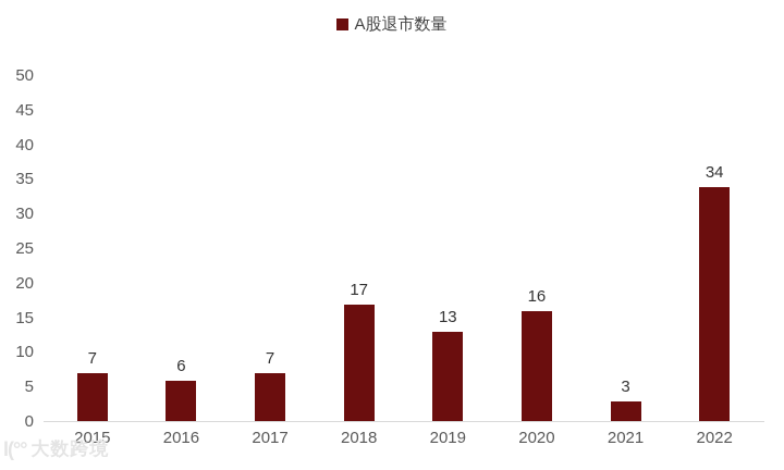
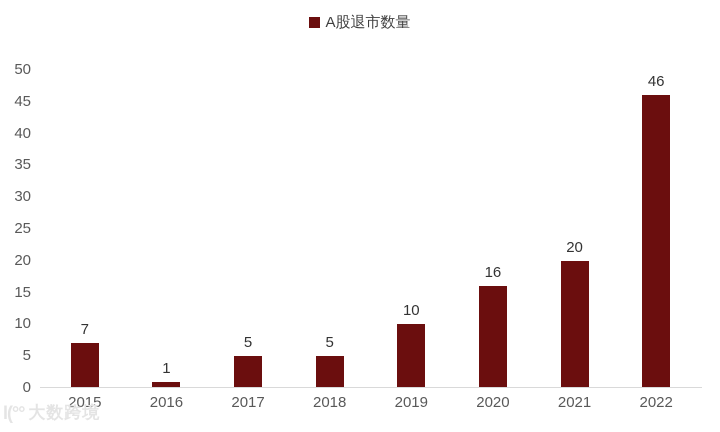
2016: 6 -> 1
2017: 7 -> 5
2018: 17 -> 5
2019: 13 -> 10
2021: 3 -> 20
2022: 34 -> 46
